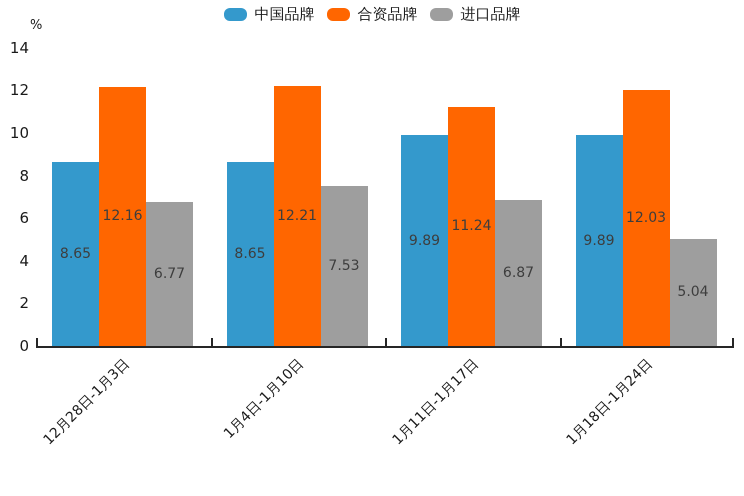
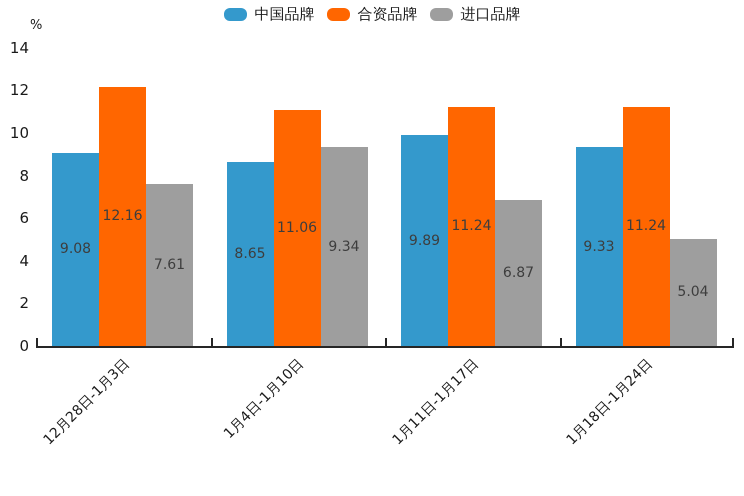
中国品牌/12月28日-1月3日: 8.65 -> 9.08
进口品牌/12月28日-1月3日: 6.77 -> 7.61
合资品牌/1月4日-1月10日: 12.21 -> 11.06
进口品牌/1月4日-1月10日: 7.53 -> 9.34
中国品牌/1月18日-1月24日: 9.89 -> 9.33
合资品牌/1月18日-1月24日: 12.03 -> 11.24
